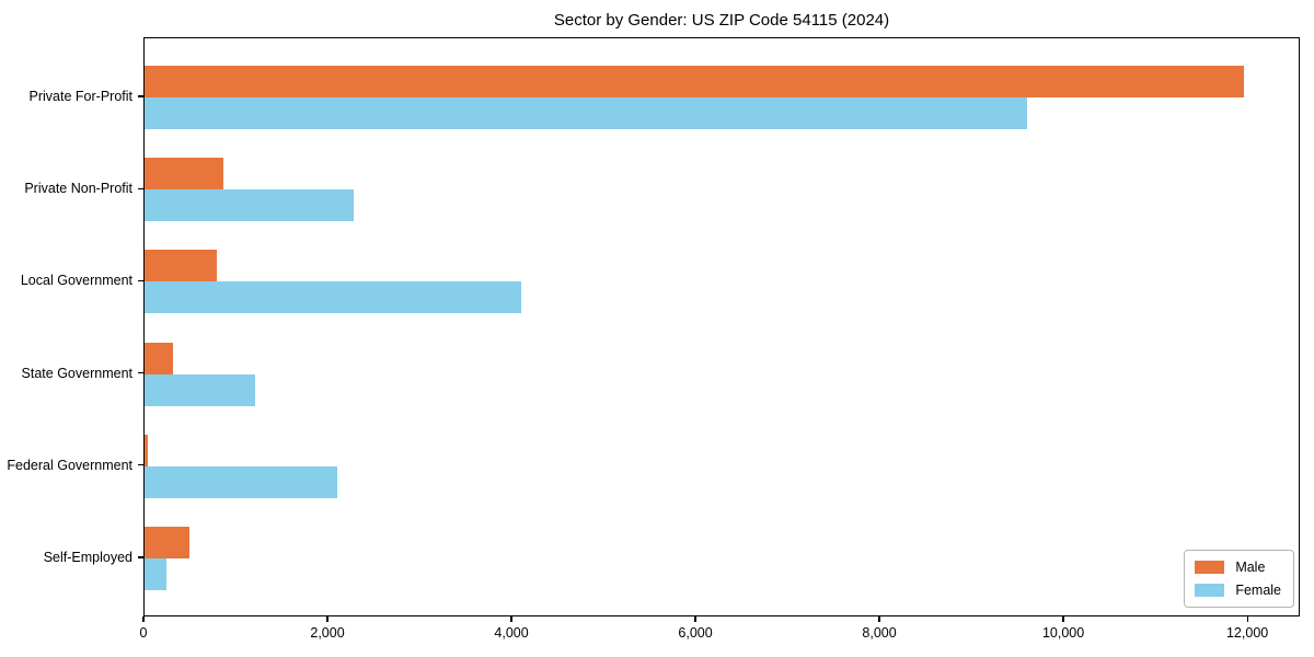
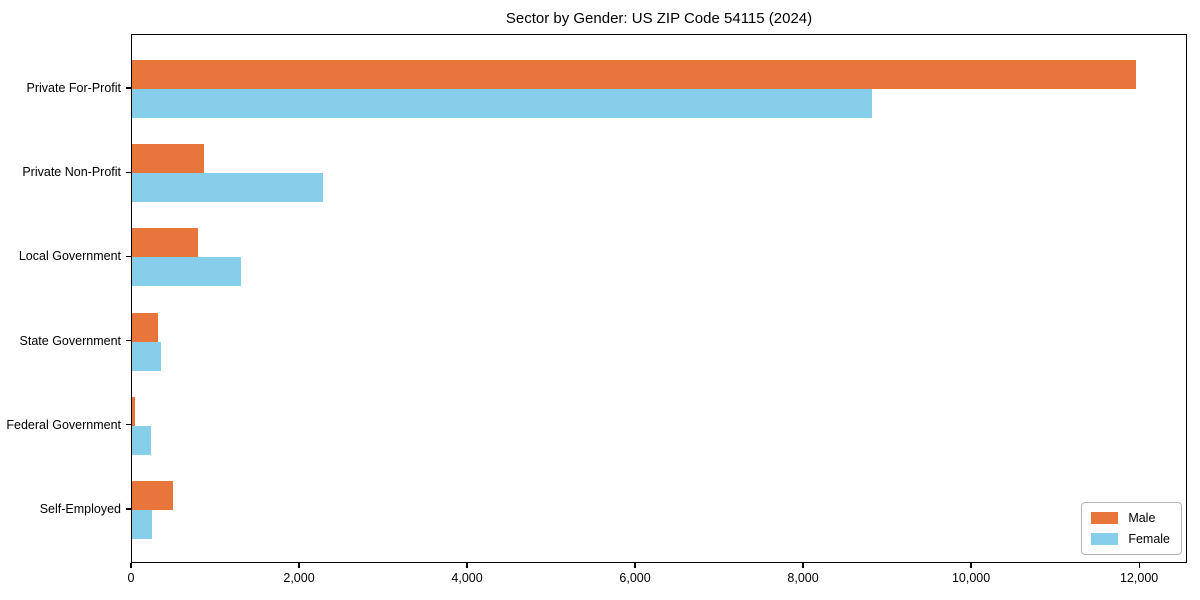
Female/Private For-Profit: 9600 -> 8800
Female/Local Government: 4100 -> 1300
Female/State Government: 1200 -> 300
Female/Federal Government: 2100 -> 200
